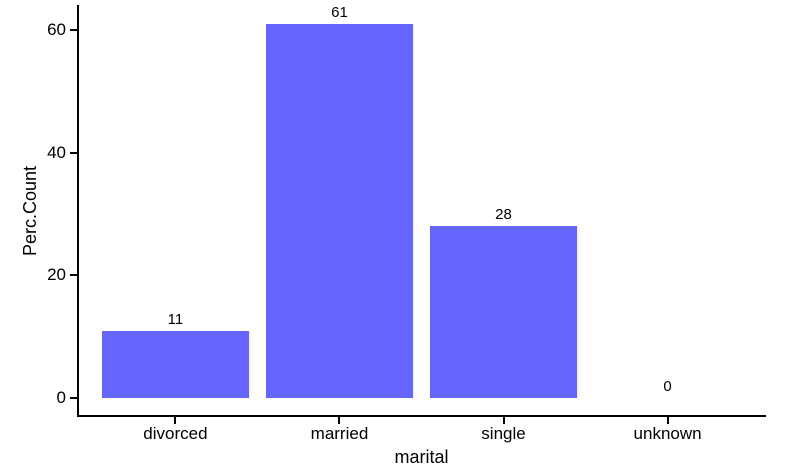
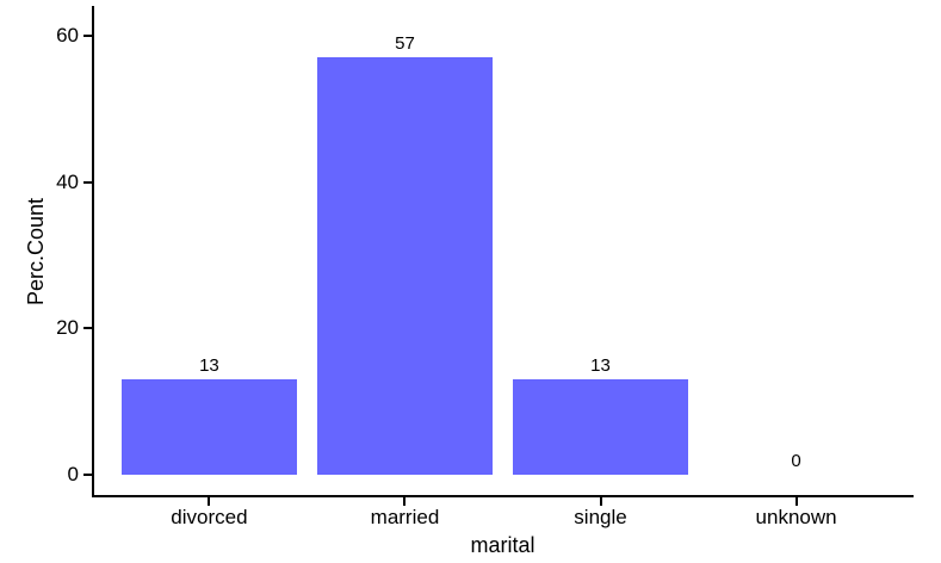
divorced: 11 -> 13
married: 61 -> 57
single: 28 -> 13
